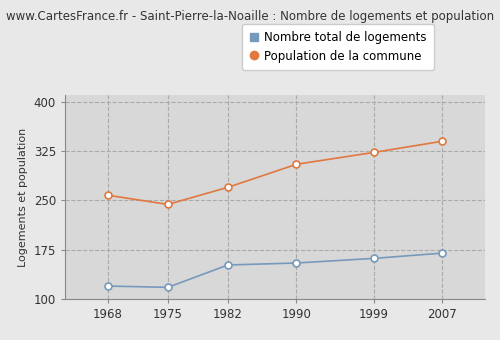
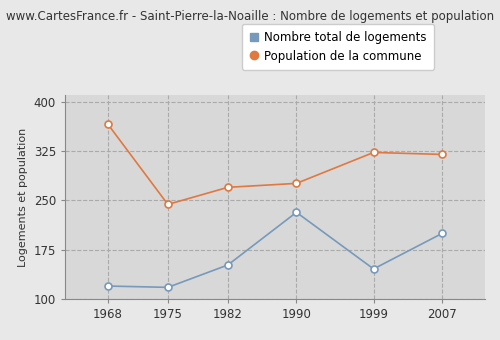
Population de la commune/1968: 258 -> 366
Nombre total de logements/1990: 155 -> 232
Population de la commune/1990: 305 -> 276
Nombre total de logements/1999: 162 -> 146
Nombre total de logements/2007: 170 -> 200
Population de la commune/2007: 340 -> 320
